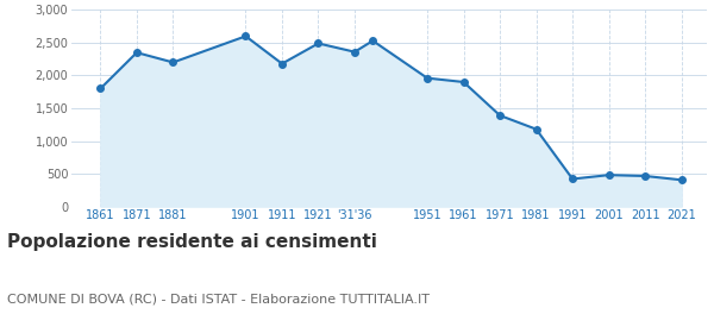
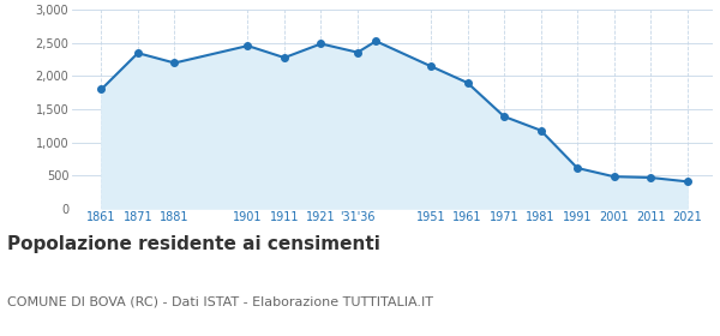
1901: 2,600 -> 2,460
1911: 2,180 -> 2,280
1951: 1,960 -> 2,150
1991: 420 -> 610
